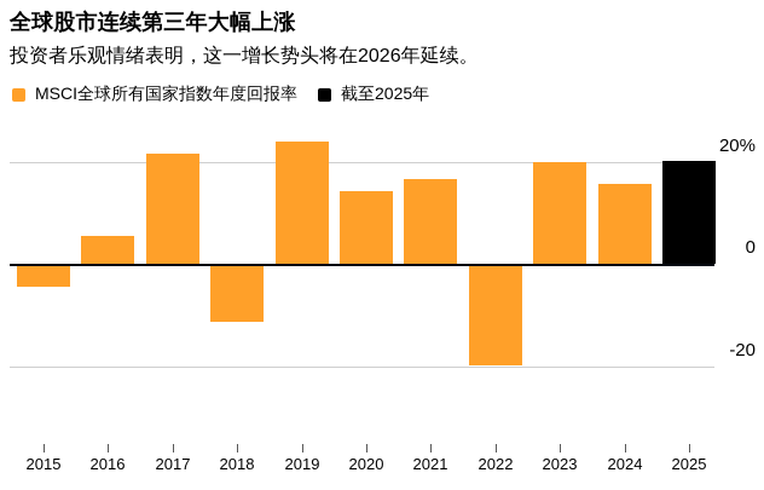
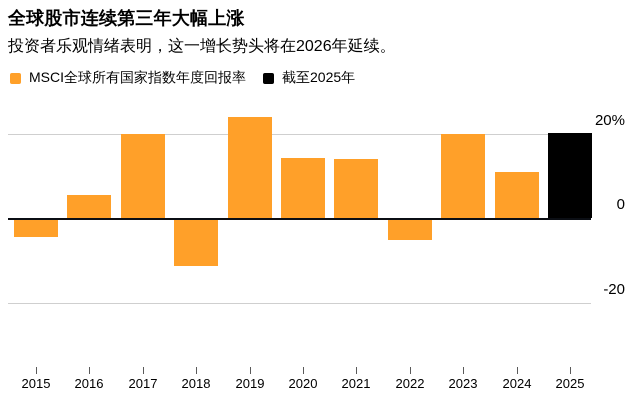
2017: 22% -> 20%
2021: 17% -> 14%
2022: -20% -> -5%
2024: 16% -> 11%
